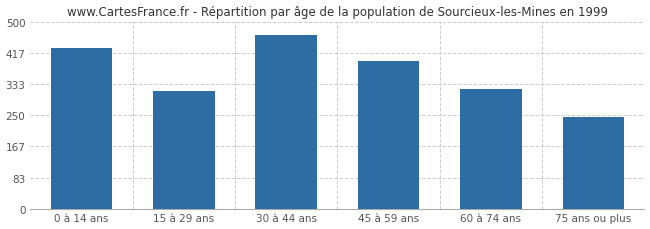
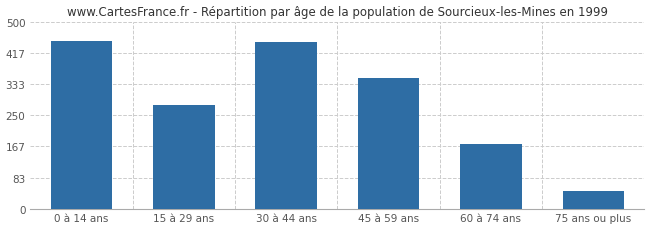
0 à 14 ans: 430 -> 449
15 à 29 ans: 315 -> 276
30 à 44 ans: 465 -> 446
45 à 59 ans: 395 -> 348
60 à 74 ans: 320 -> 172
75 ans ou plus: 245 -> 47
